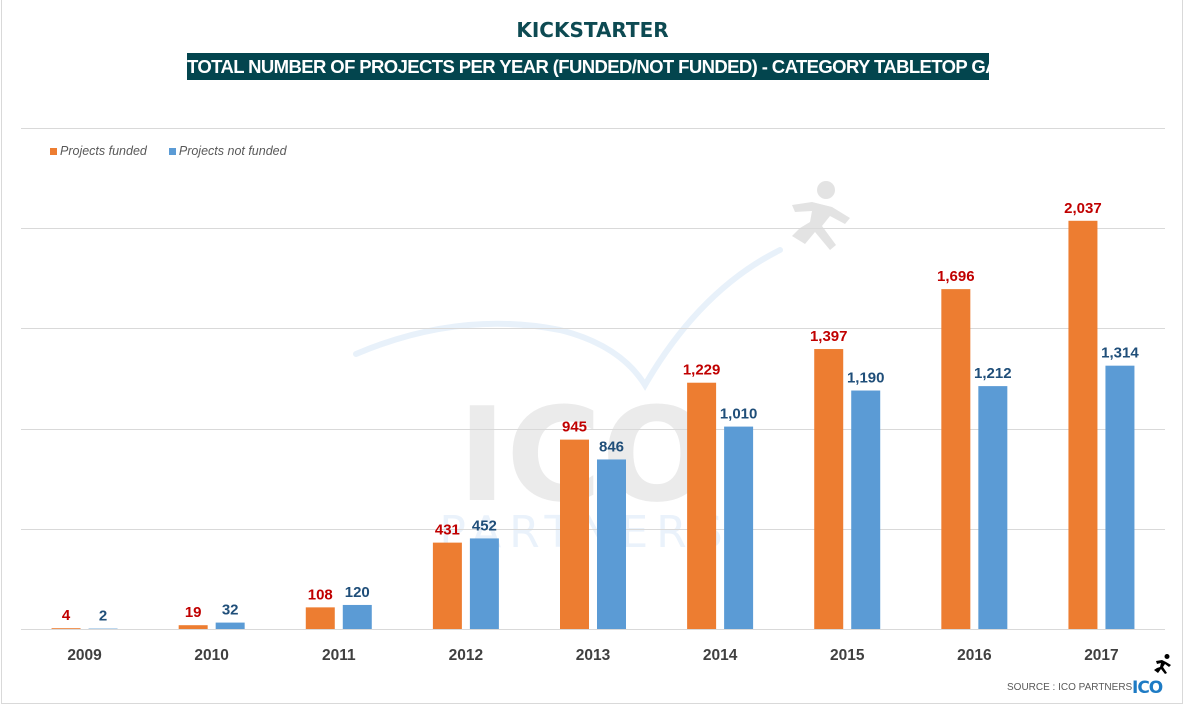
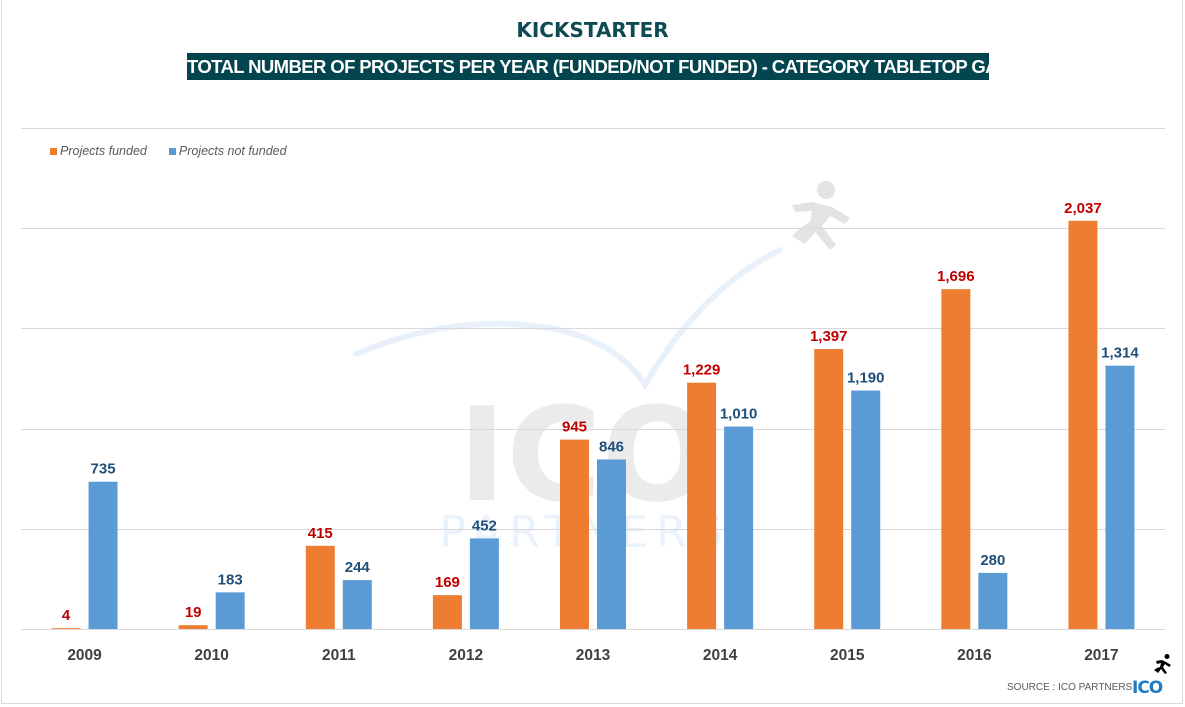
Projects not funded/2009: 2 -> 735
Projects not funded/2010: 32 -> 183
Projects funded/2011: 108 -> 415
Projects not funded/2011: 120 -> 244
Projects funded/2012: 431 -> 169
Projects not funded/2016: 1,212 -> 280
